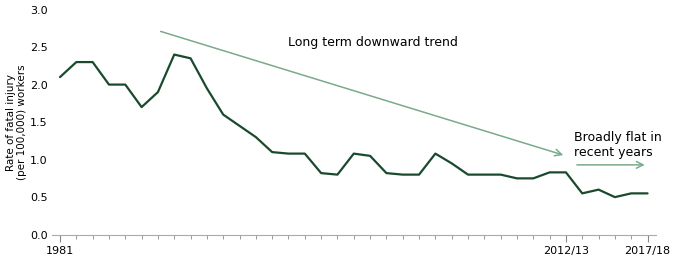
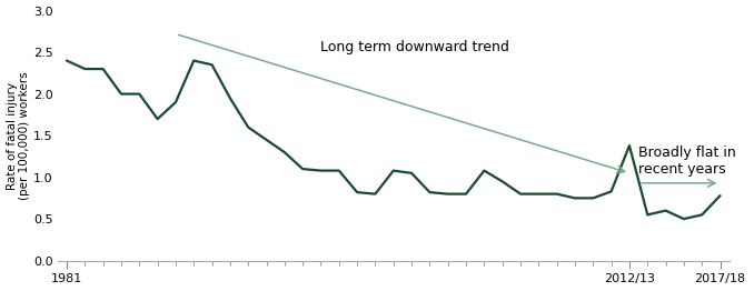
1981: 2.10 -> 2.40
2012/13: 0.83 -> 1.38
2017/18: 0.55 -> 0.78
